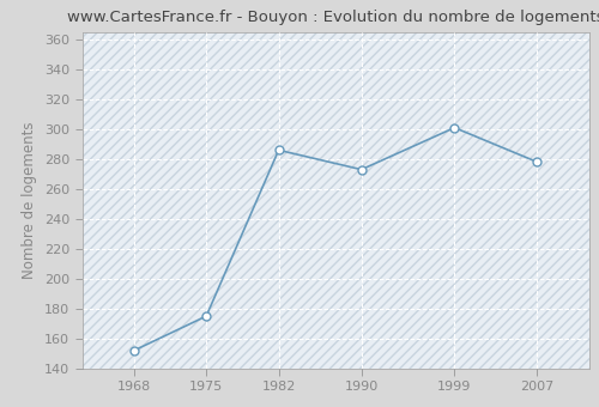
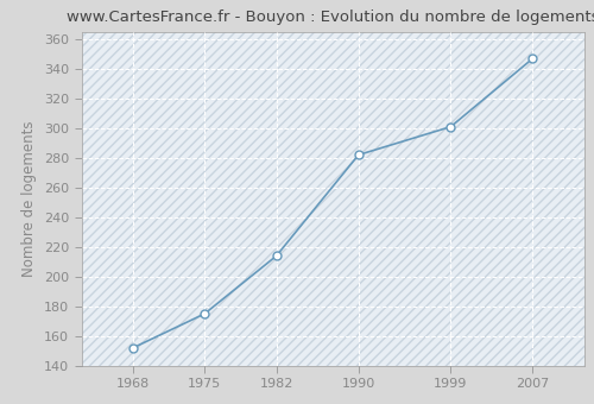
1982: 286 -> 214
1990: 273 -> 282
2007: 278 -> 347
